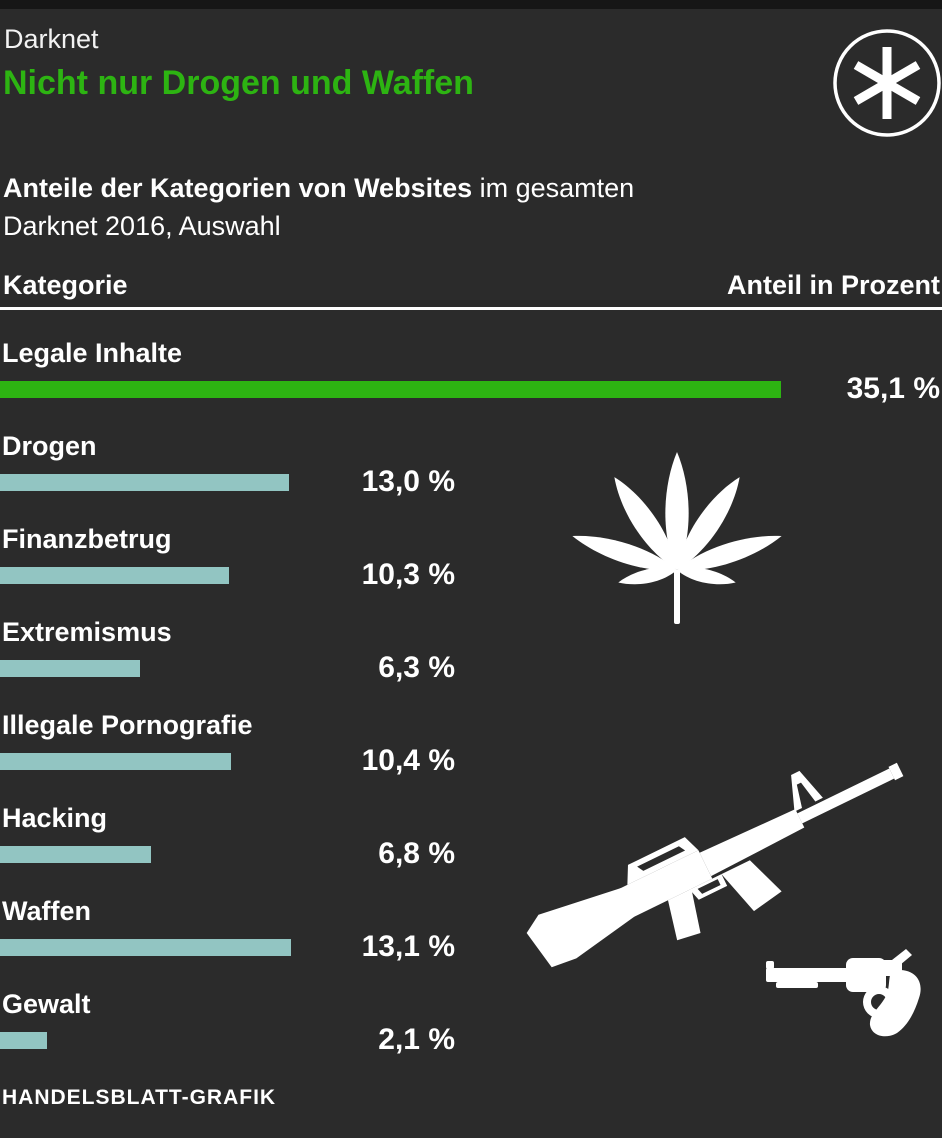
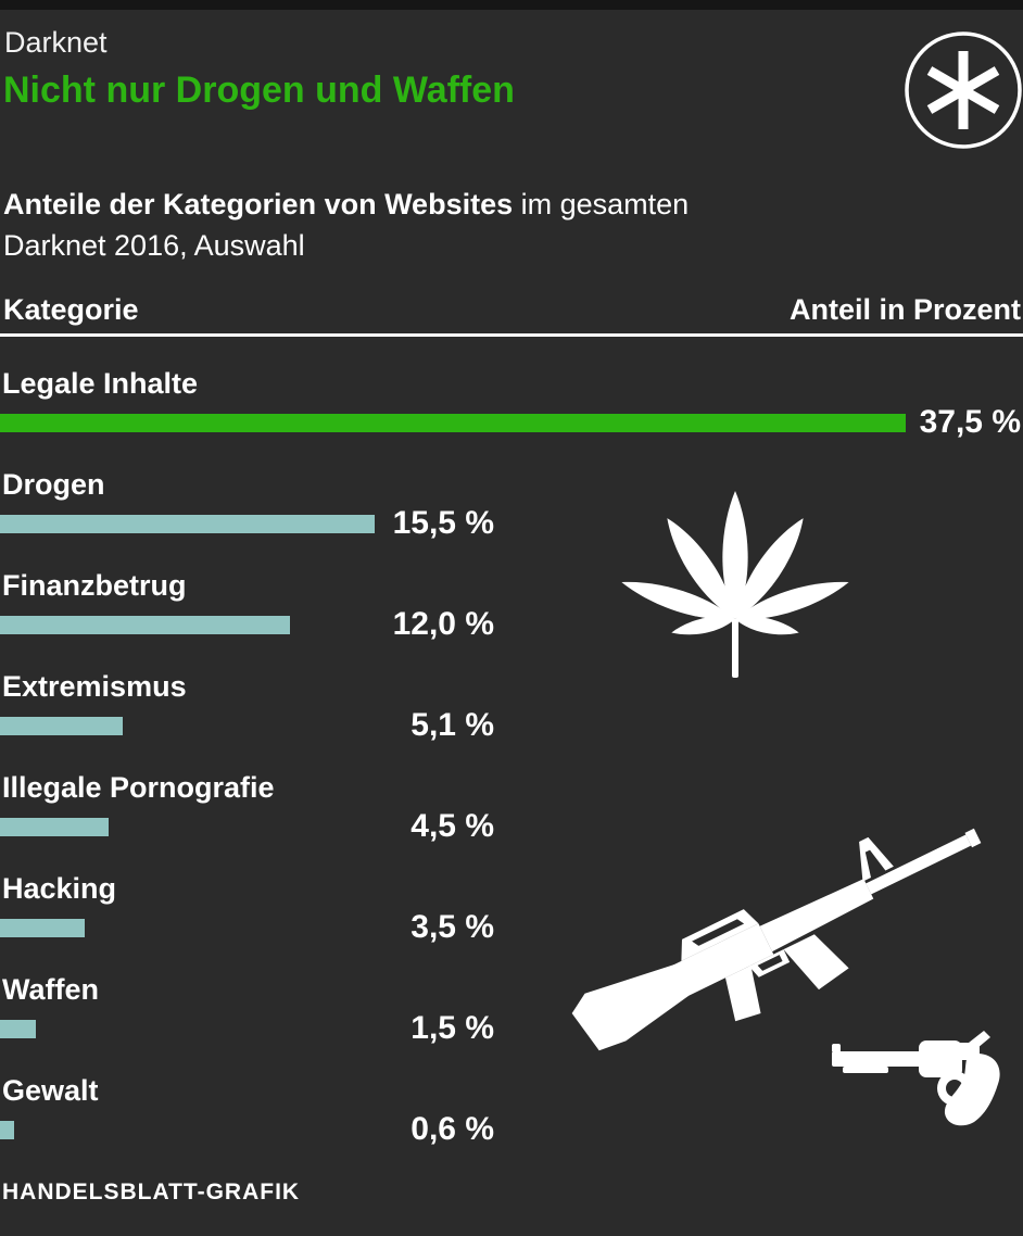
Legale Inhalte: 35,1 -> 37,5
Drogen: 13,0 -> 15,5
Finanzbetrug: 10,3 -> 12,0
Extremismus: 6,3 -> 5,1
Illegale Pornografie: 10,4 -> 4,5
Hacking: 6,8 -> 3,5
Waffen: 13,1 -> 1,5
Gewalt: 2,1 -> 0,6
